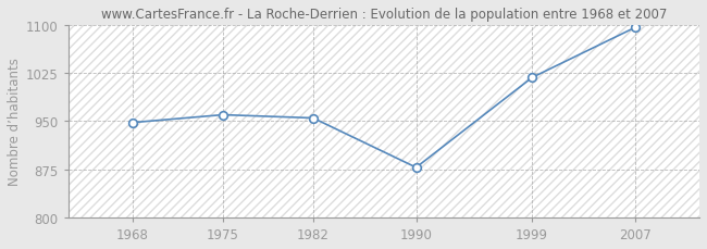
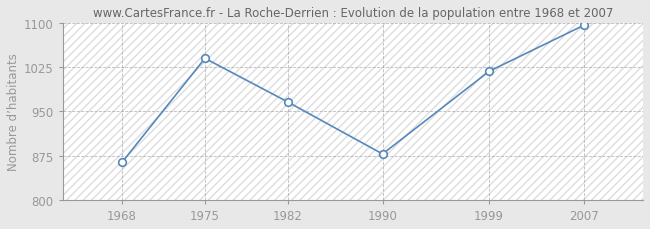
1968: 948 -> 864
1975: 960 -> 1040
1982: 955 -> 966
